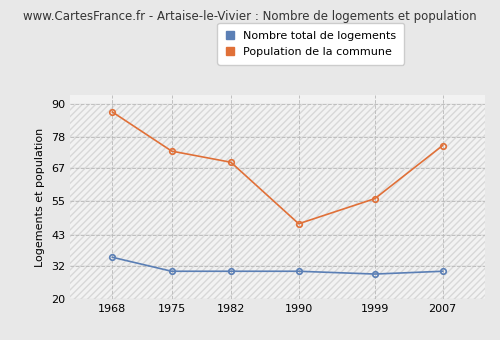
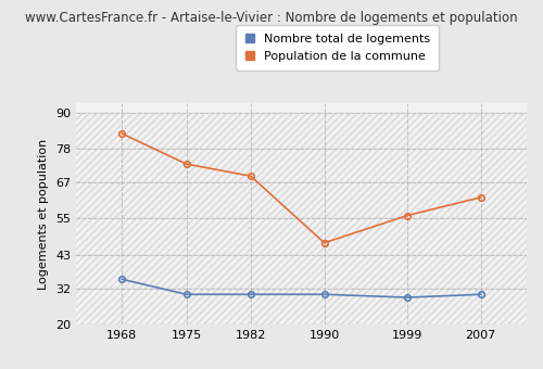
Population de la commune/1968: 87 -> 83
Population de la commune/2007: 75 -> 62
